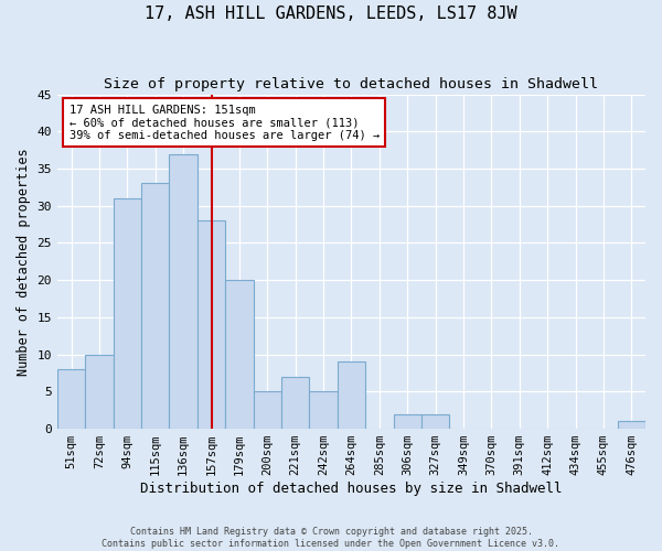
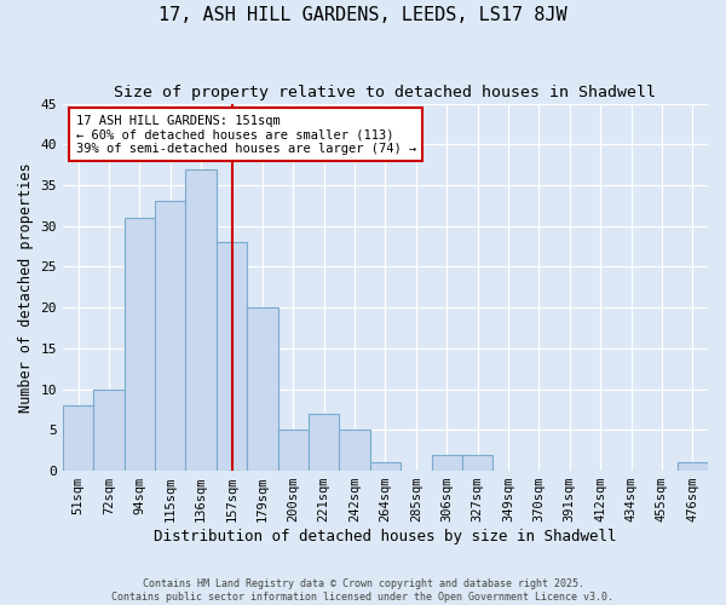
264sqm: 9 -> 1
